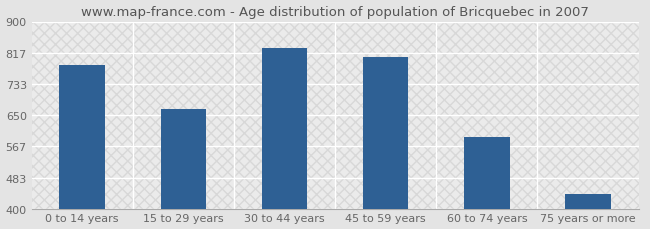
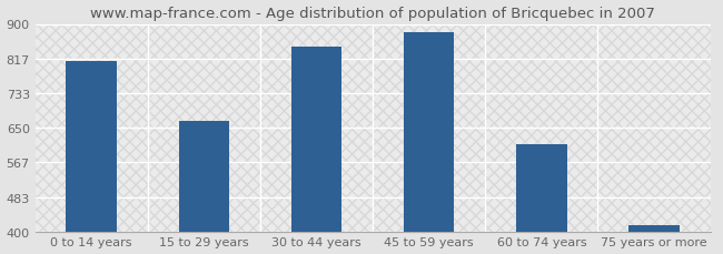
0 to 14 years: 785 -> 810
30 to 44 years: 830 -> 845
45 to 59 years: 805 -> 880
60 to 74 years: 590 -> 610
75 years or more: 440 -> 415
